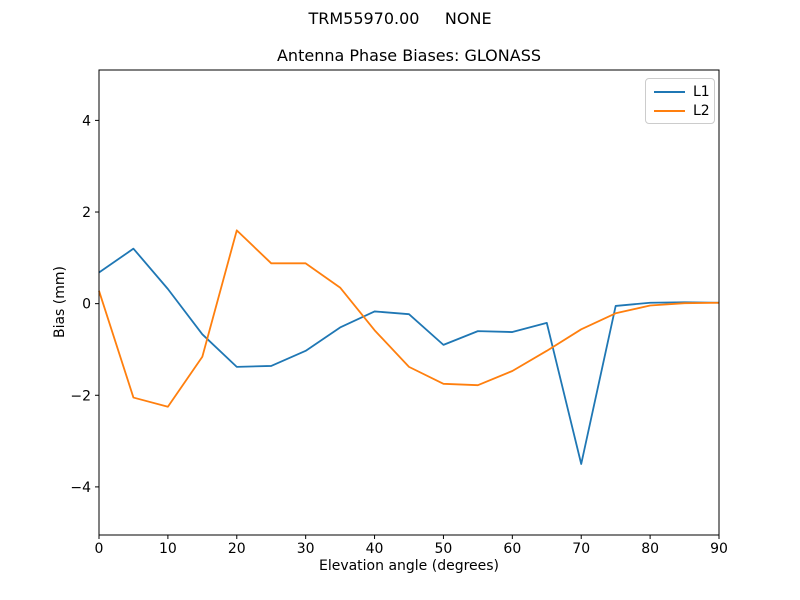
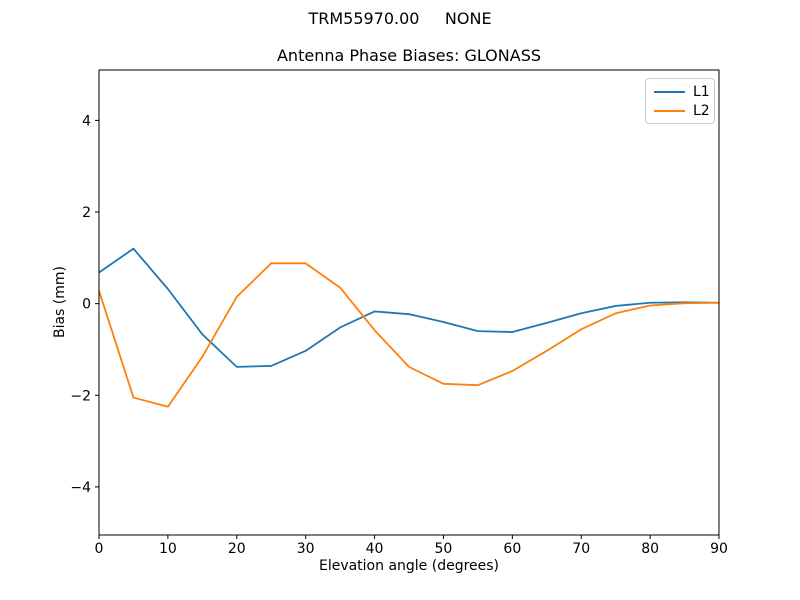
L2/20: 1.6 -> 0.1
L1/50: -0.9 -> -0.4
L1/70: -3.5 -> -0.2
